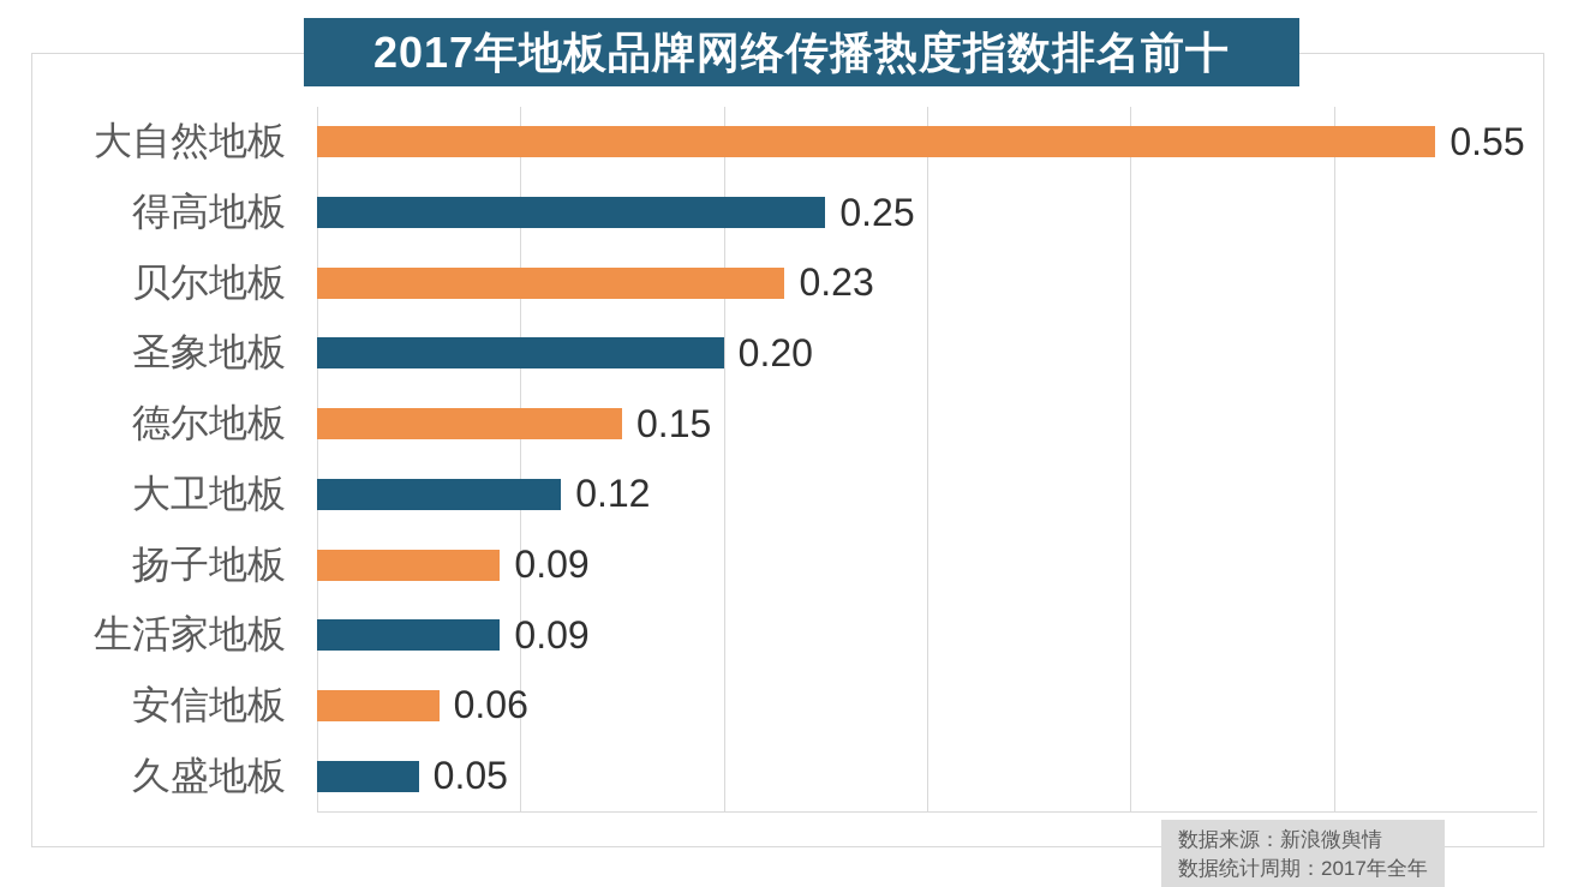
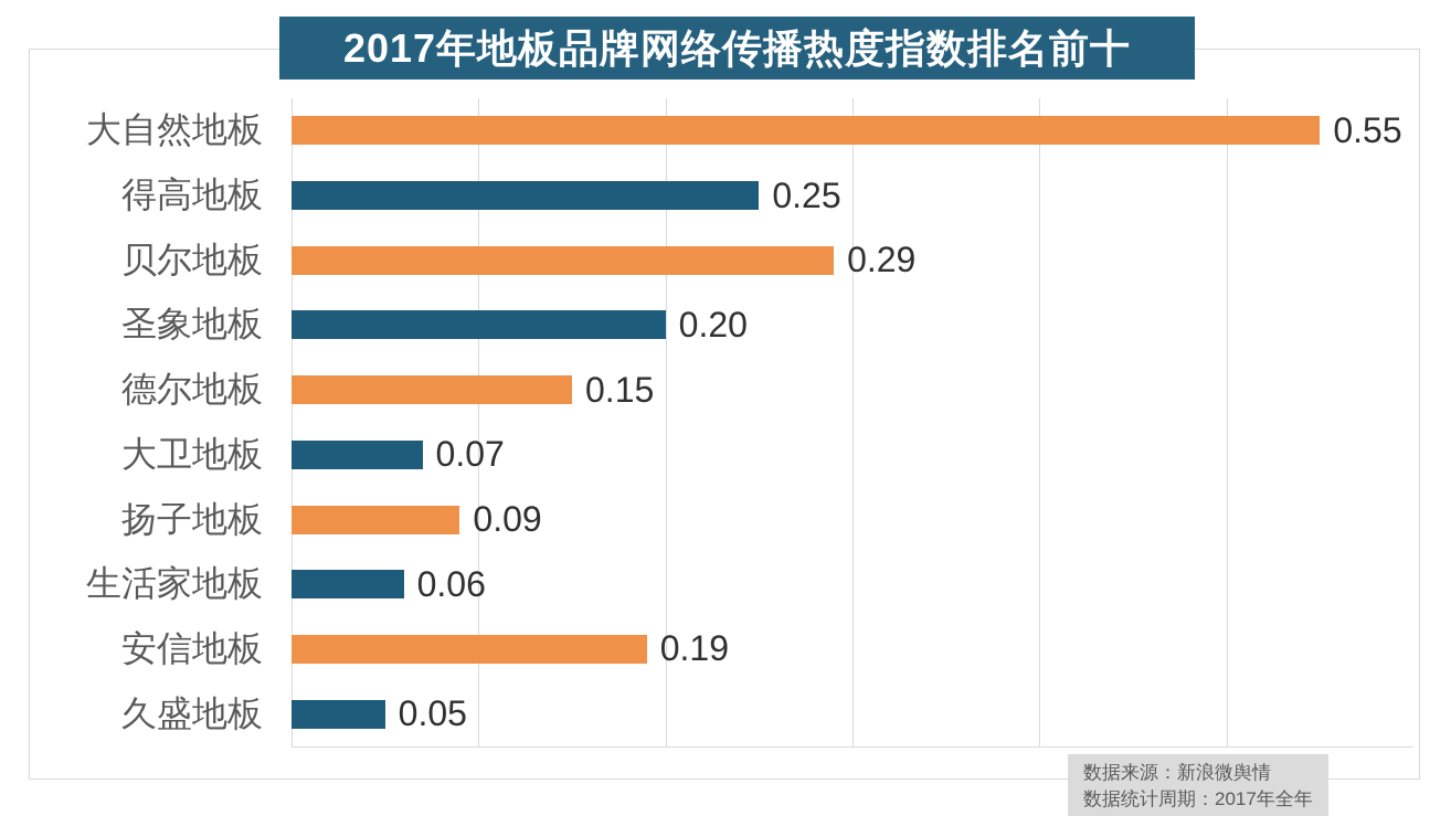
贝尔地板: 0.23 -> 0.29
大卫地板: 0.12 -> 0.07
生活家地板: 0.09 -> 0.06
安信地板: 0.06 -> 0.19
